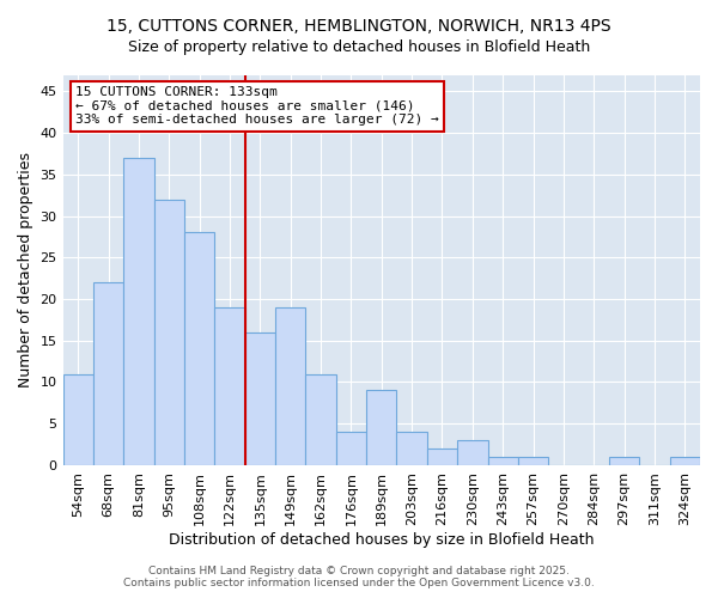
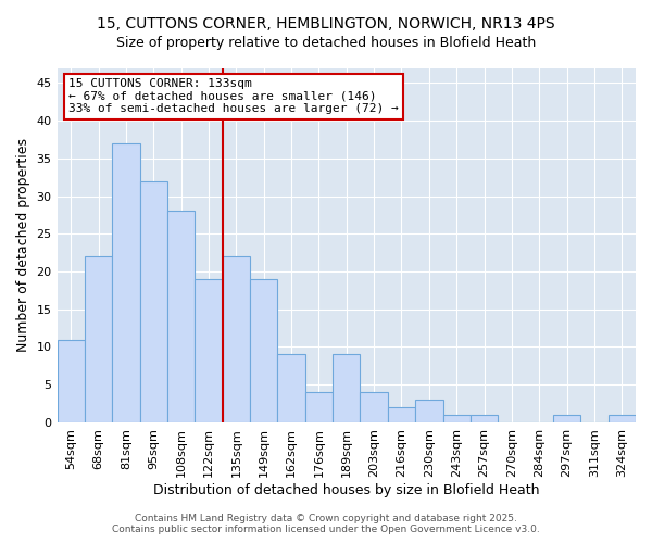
135sqm: 16 -> 22
162sqm: 11 -> 9
